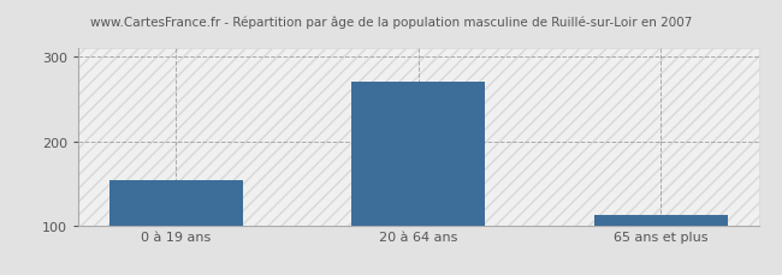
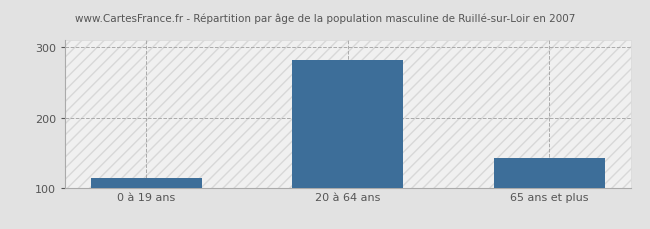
0 à 19 ans: 154 -> 114
20 à 64 ans: 270 -> 282
65 ans et plus: 112 -> 142
